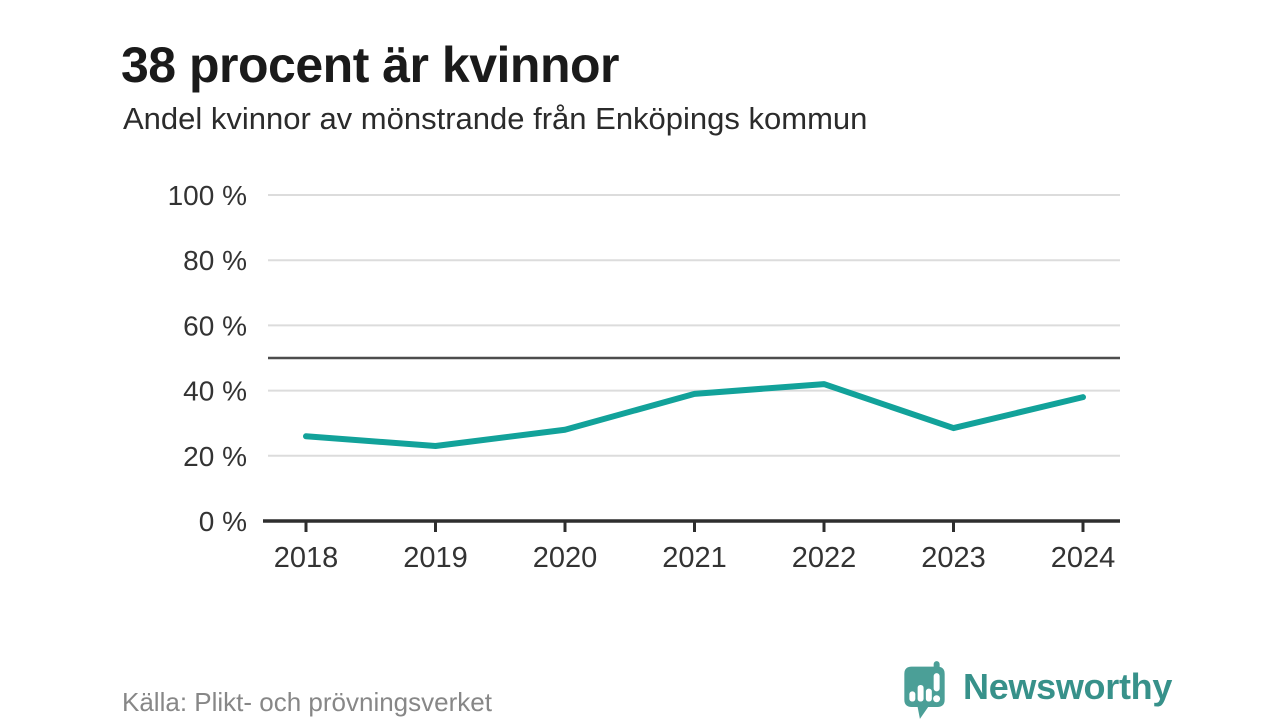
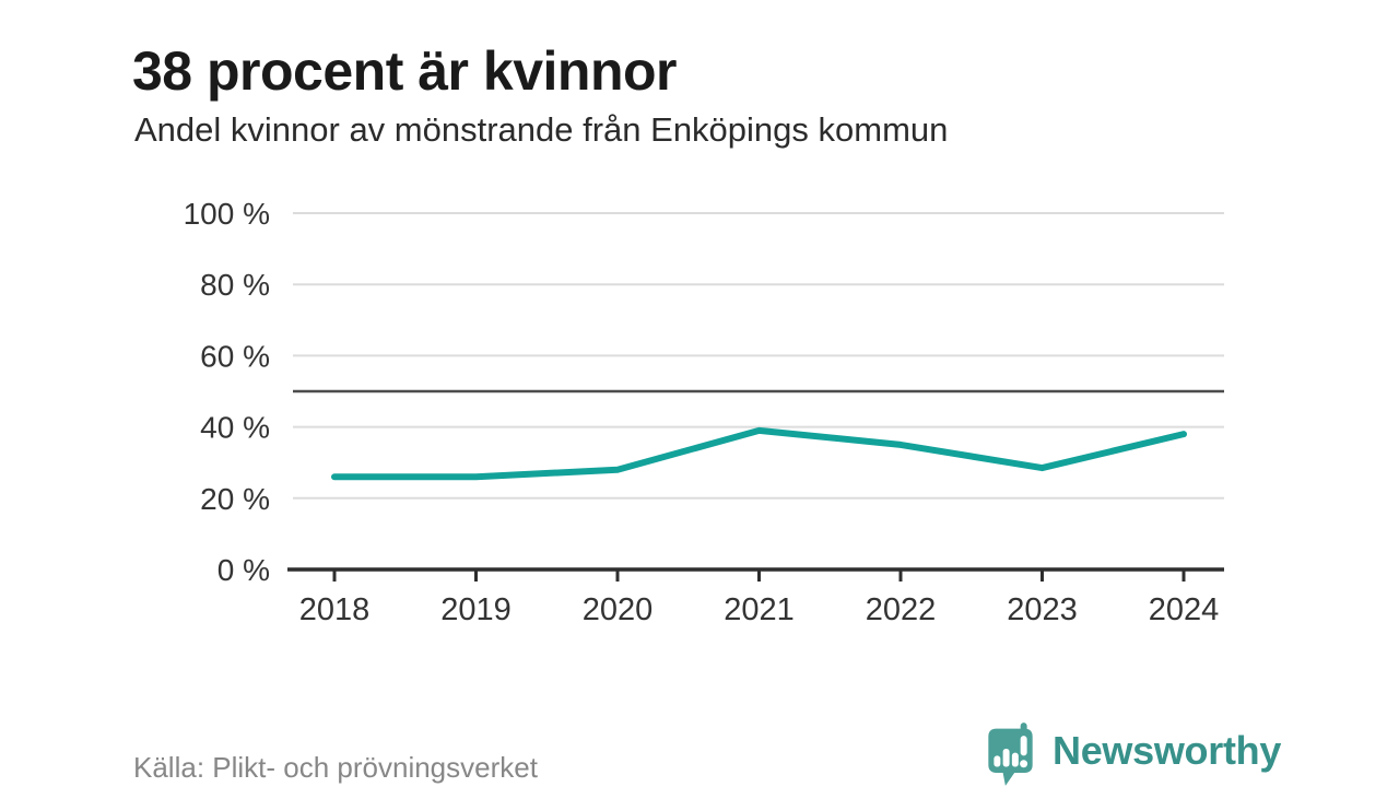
2019: 23% -> 26%
2022: 42% -> 35%
